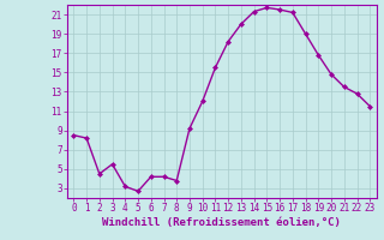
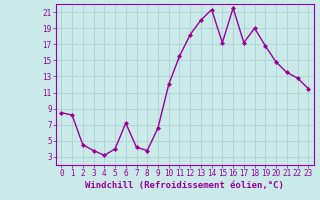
3: 5.5 -> 3.8
5: 2.7 -> 4.0
6: 4.2 -> 7.2
9: 9.2 -> 6.6
15: 21.7 -> 17.2
17: 21.2 -> 17.2
